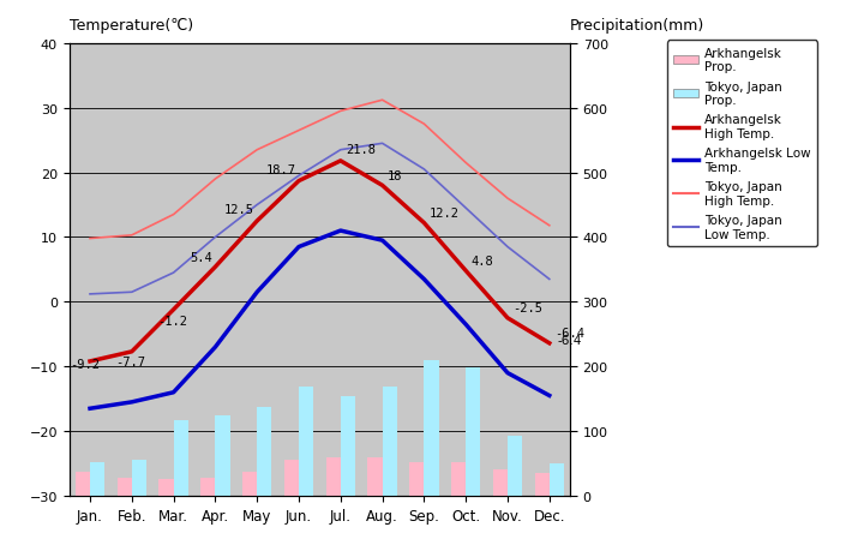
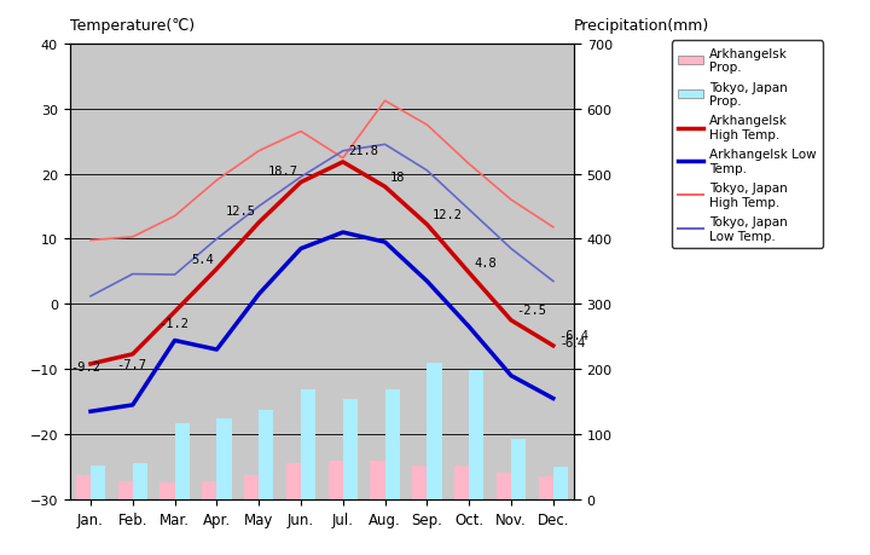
Tokyo, Japan Low Temp./Feb.: 1.5 -> 4.6
Arkhangelsk Low Temp./Mar.: -14.0 -> -5.6
Tokyo, Japan High Temp./Jul.: 29.5 -> 22.4
